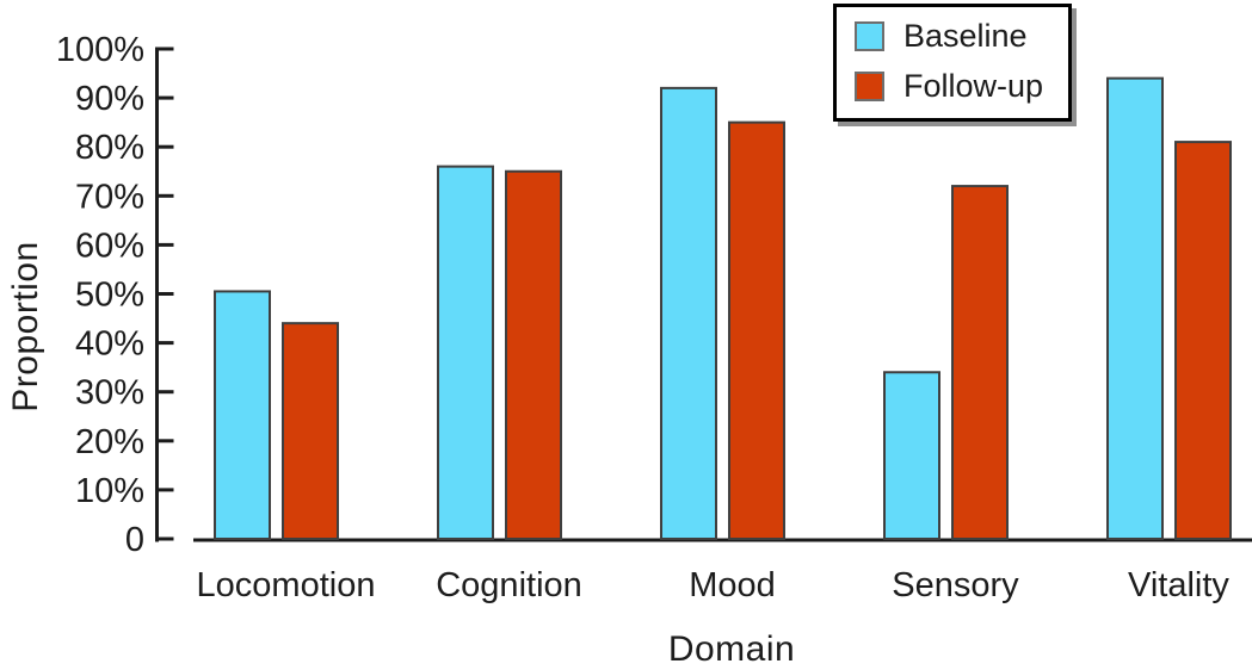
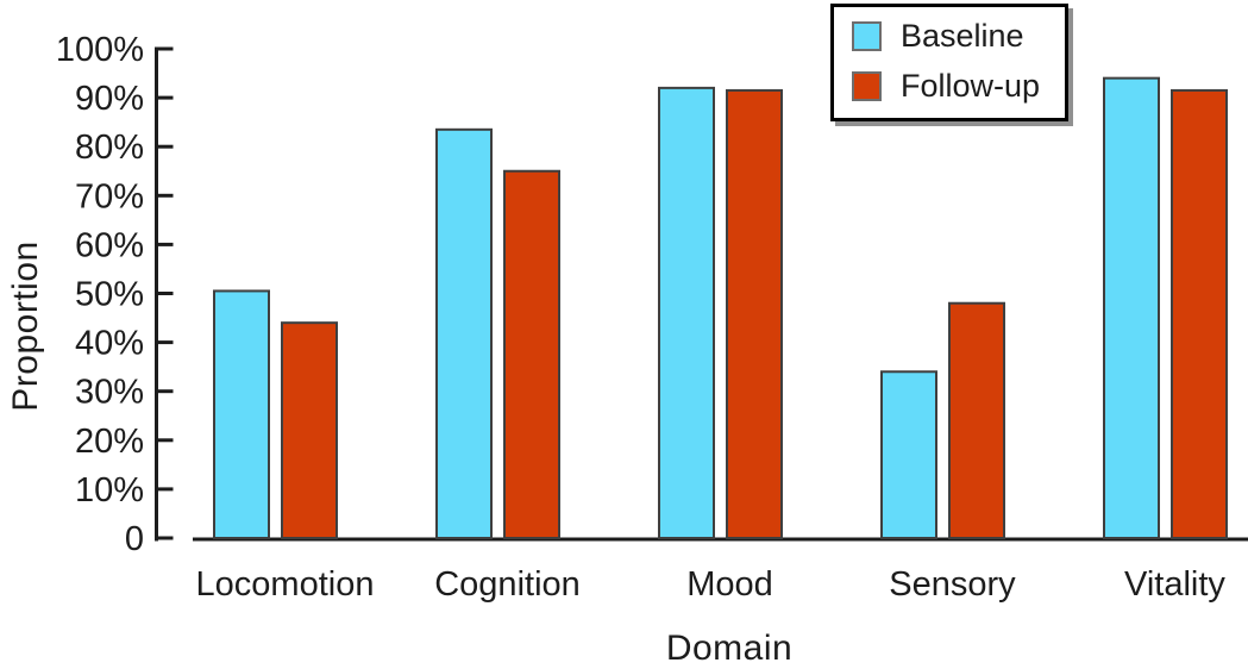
Baseline/Cognition: 76% -> 84%
Follow-up/Mood: 85% -> 92%
Follow-up/Sensory: 72% -> 48%
Follow-up/Vitality: 81% -> 92%
